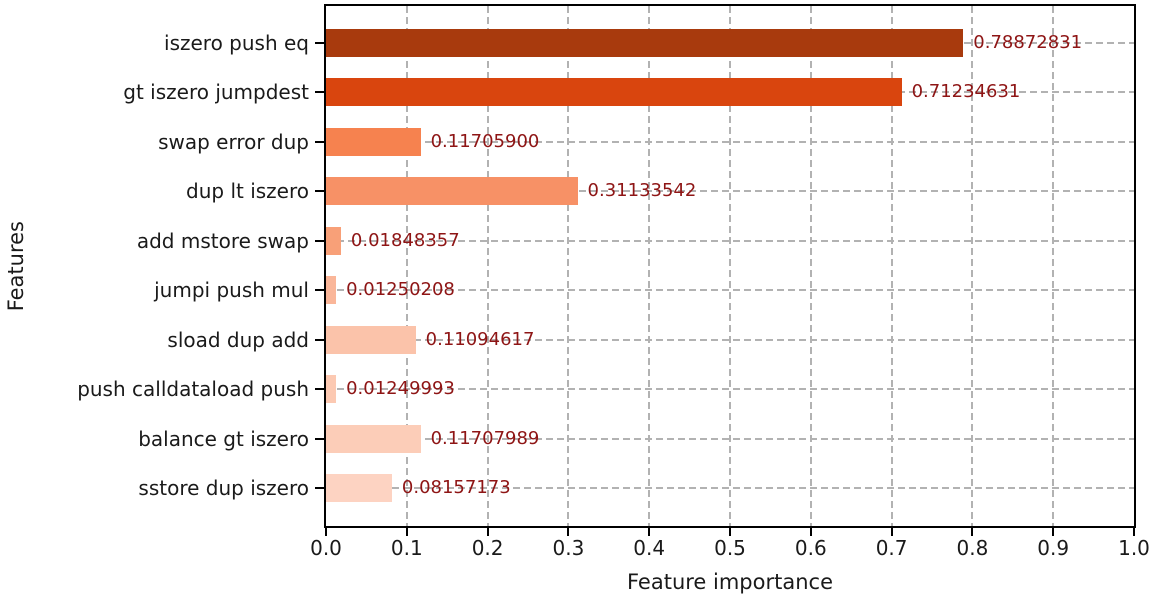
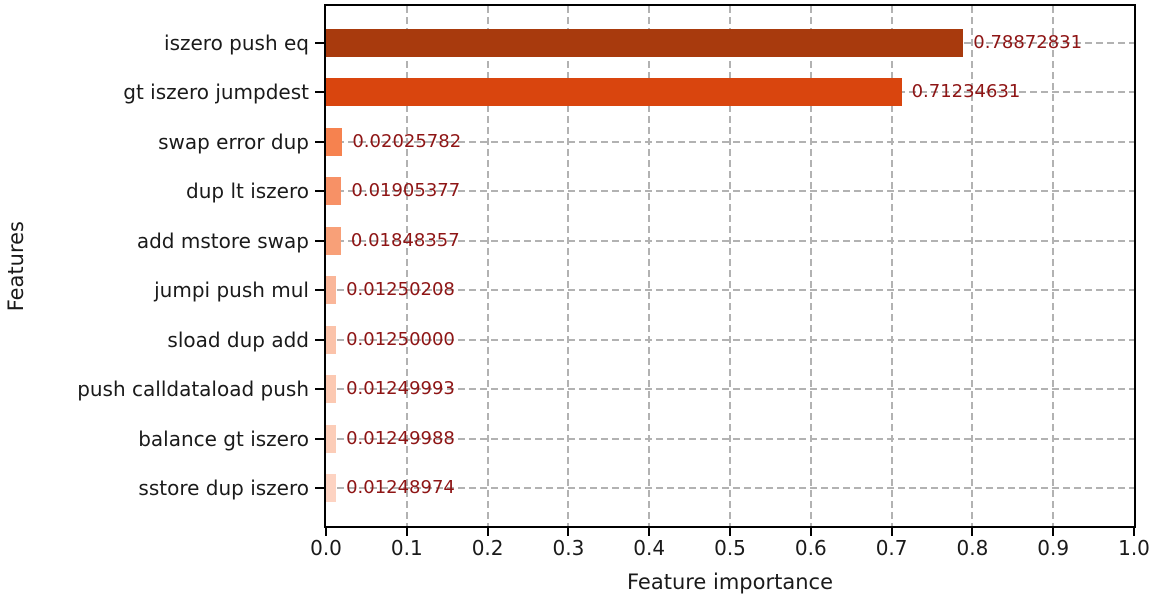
swap error dup: 0.11705900 -> 0.02025782
dup lt iszero: 0.31133542 -> 0.01905377
sload dup add: 0.11094617 -> 0.01250000
balance gt iszero: 0.11707989 -> 0.01249988
sstore dup iszero: 0.08157173 -> 0.01248974
